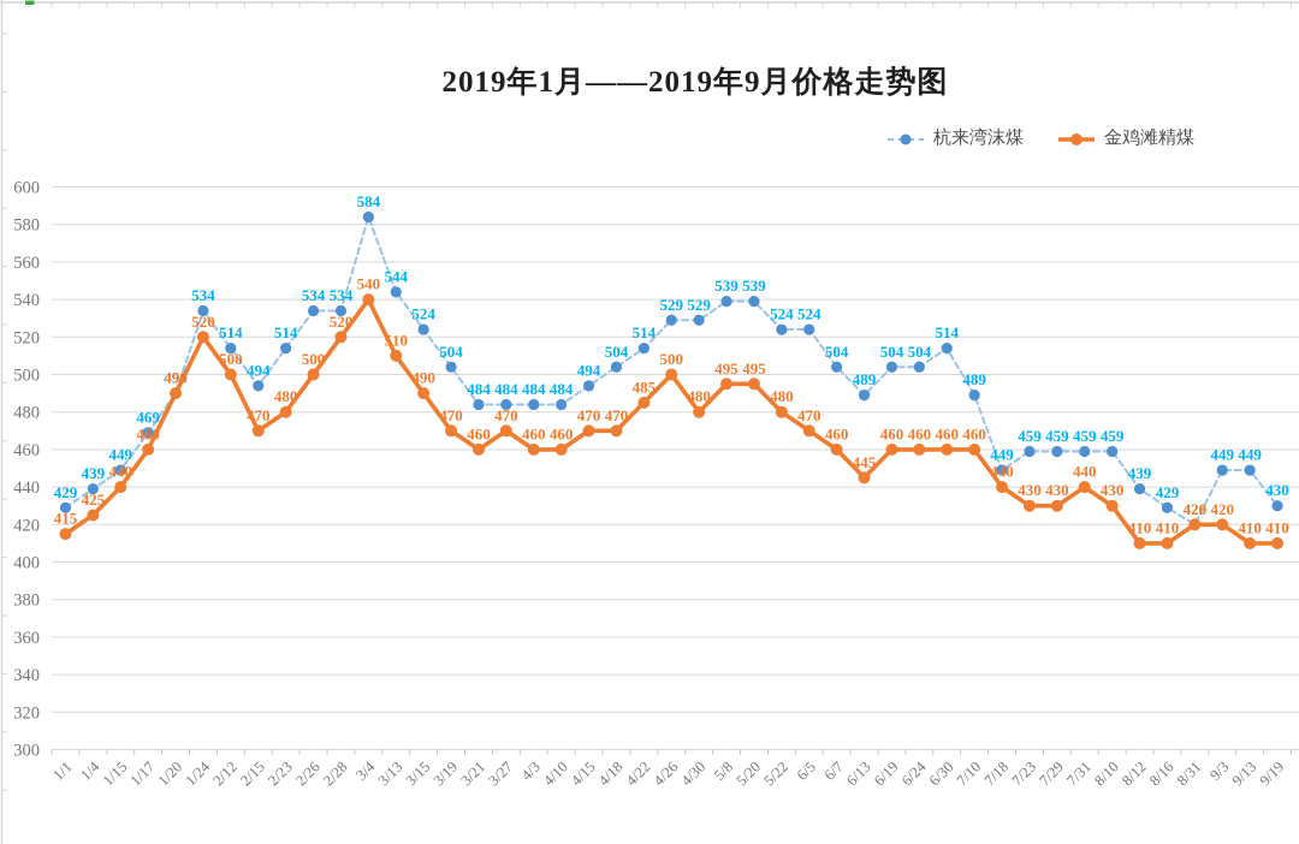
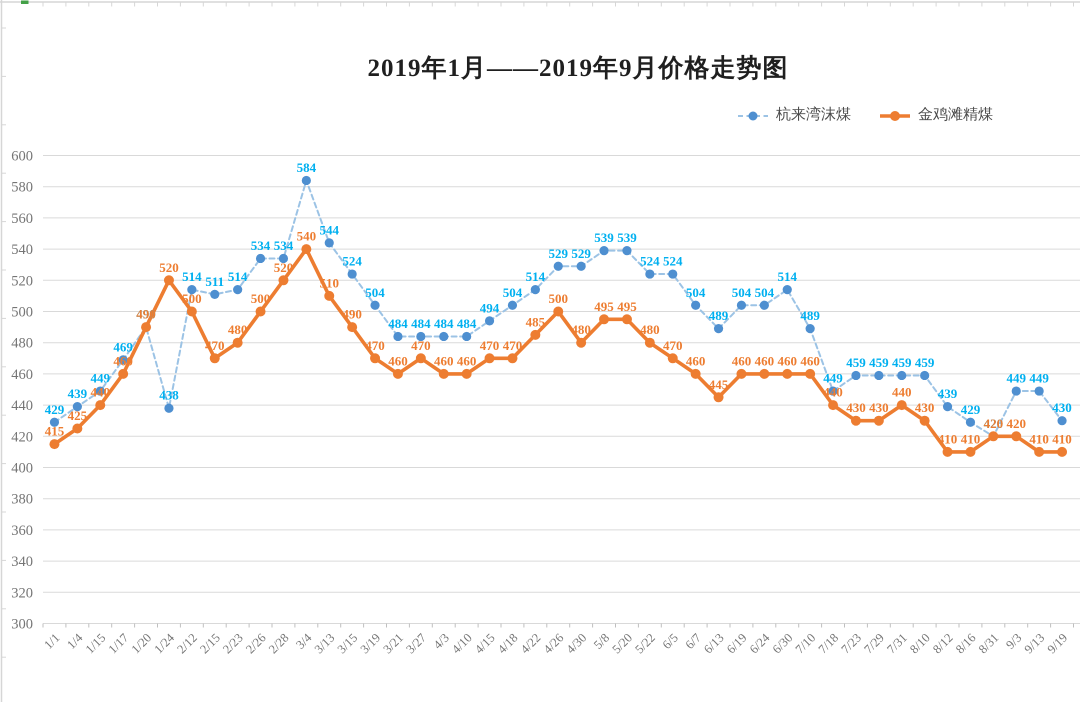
杭来湾沫煤/1/24: 534 -> 438
杭来湾沫煤/2/15: 494 -> 511
